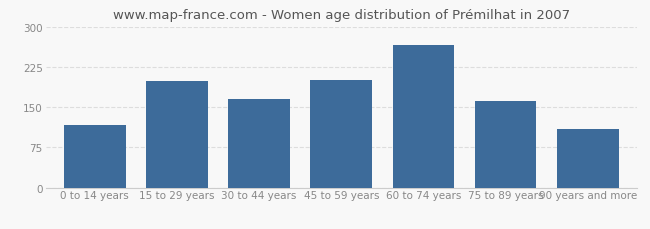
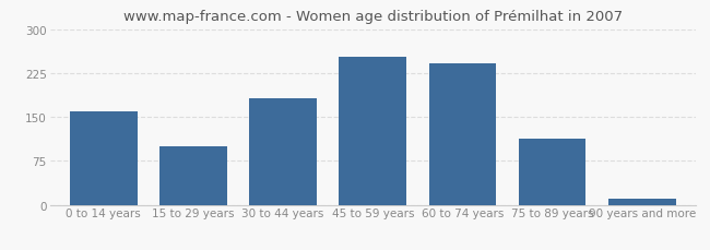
0 to 14 years: 116 -> 160
15 to 29 years: 198 -> 100
30 to 44 years: 166 -> 182
45 to 59 years: 200 -> 252
60 to 74 years: 266 -> 242
75 to 89 years: 162 -> 112
90 years and more: 110 -> 10
